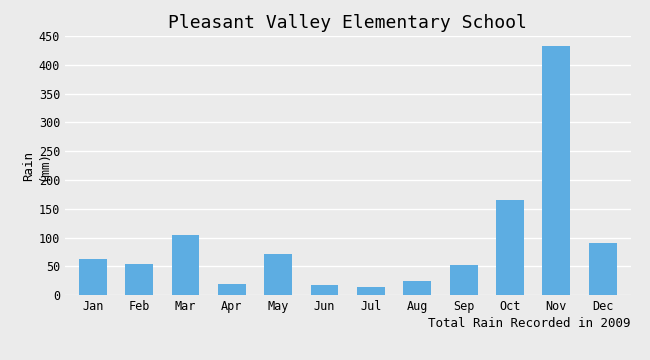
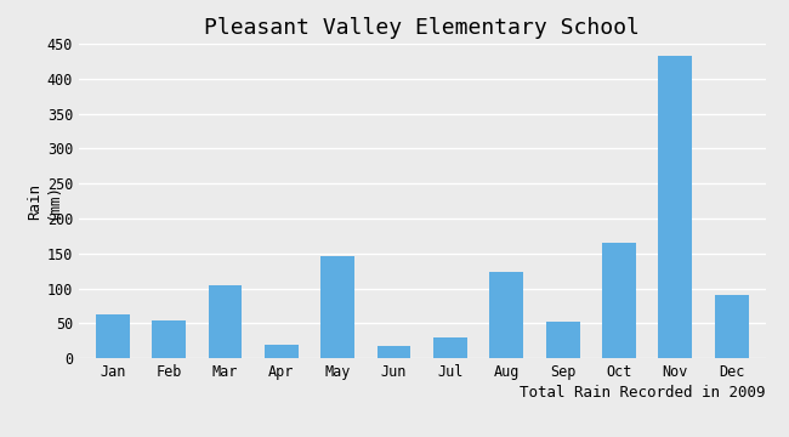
May: 72 -> 146
Jul: 14 -> 30
Aug: 24 -> 124
